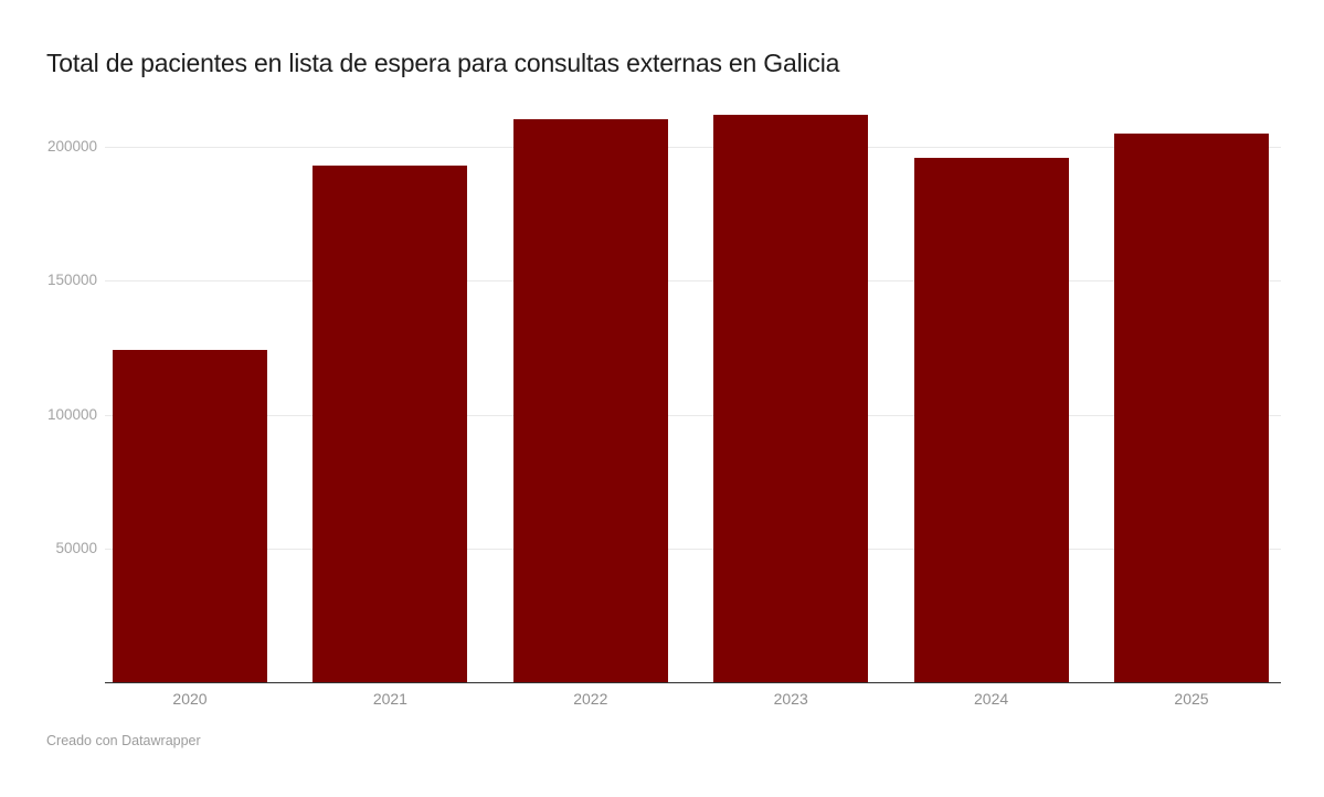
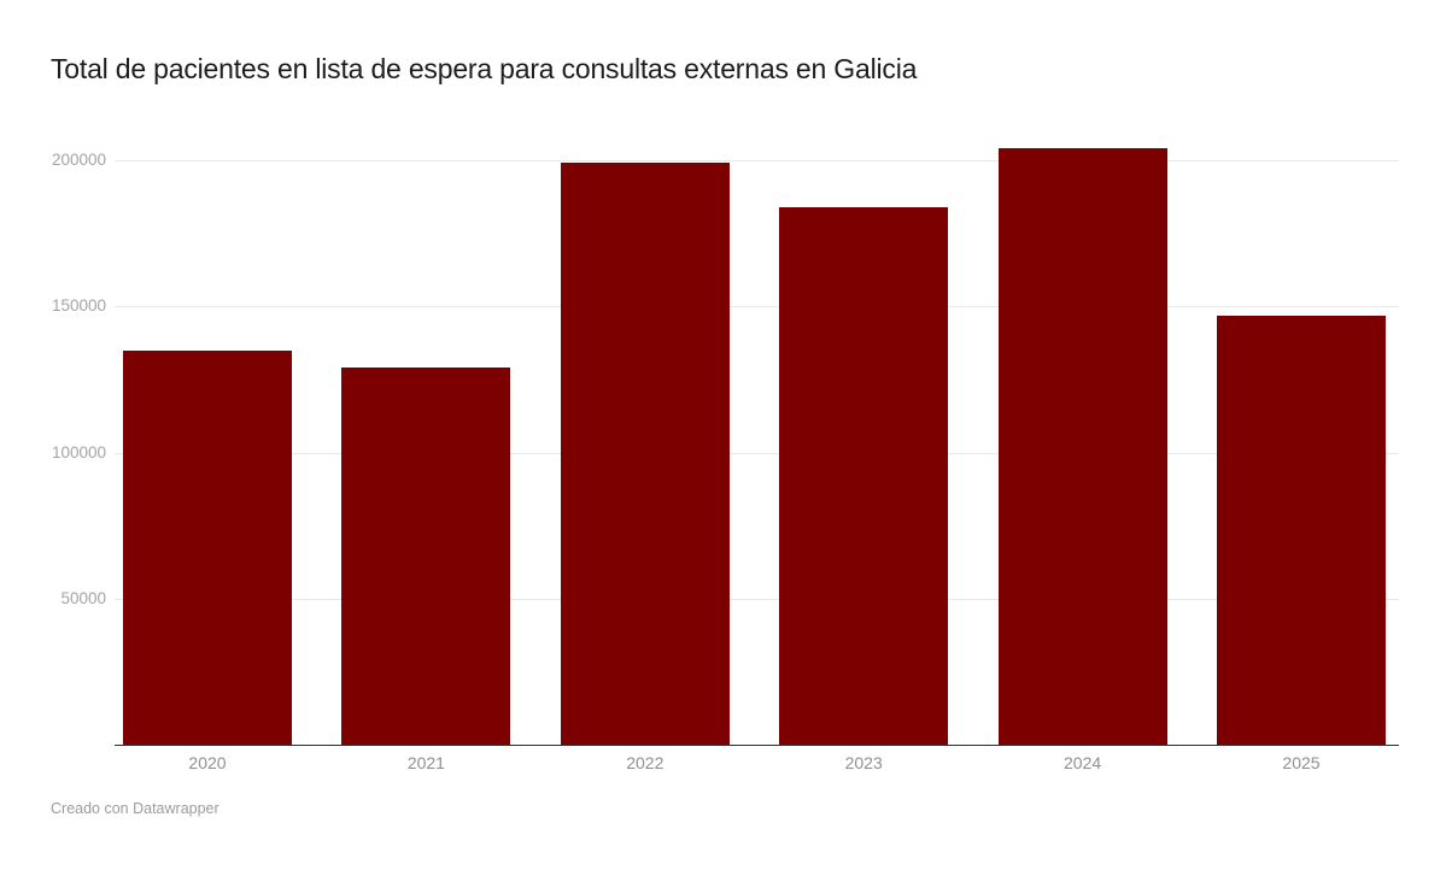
2020: 124000 -> 135000
2021: 193000 -> 129000
2022: 210000 -> 199000
2023: 212000 -> 184000
2024: 196000 -> 204000
2025: 205000 -> 147000
